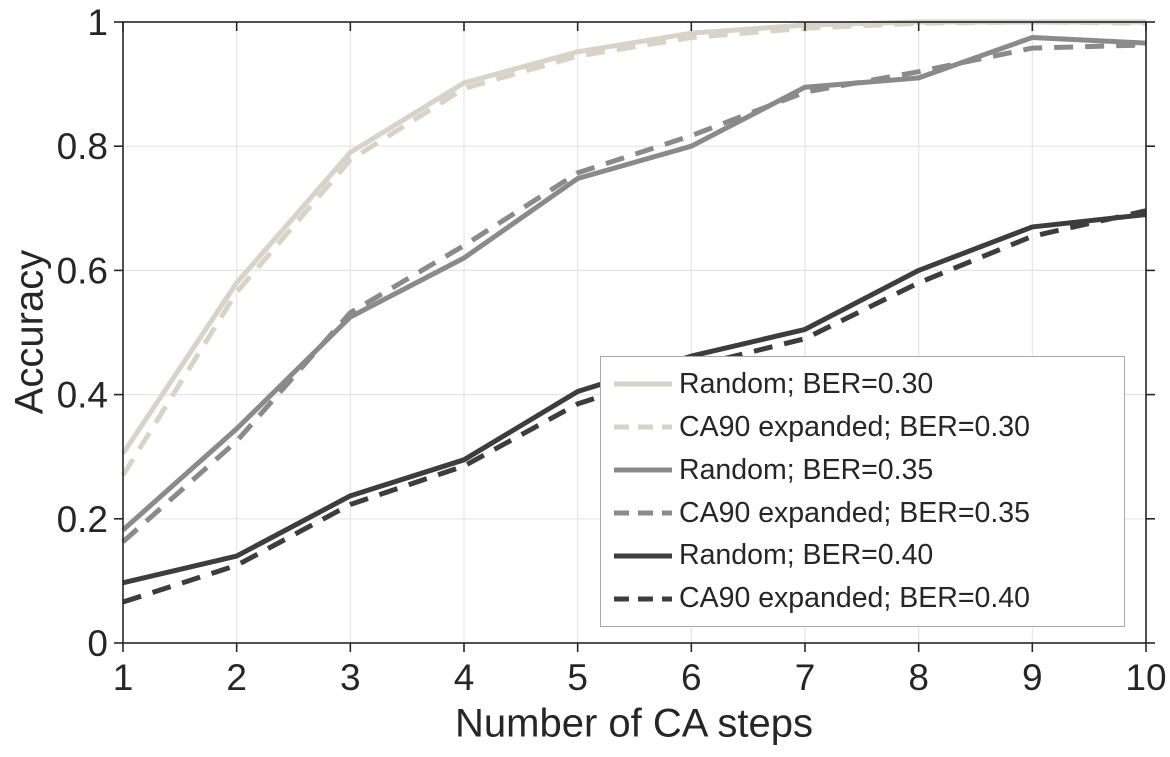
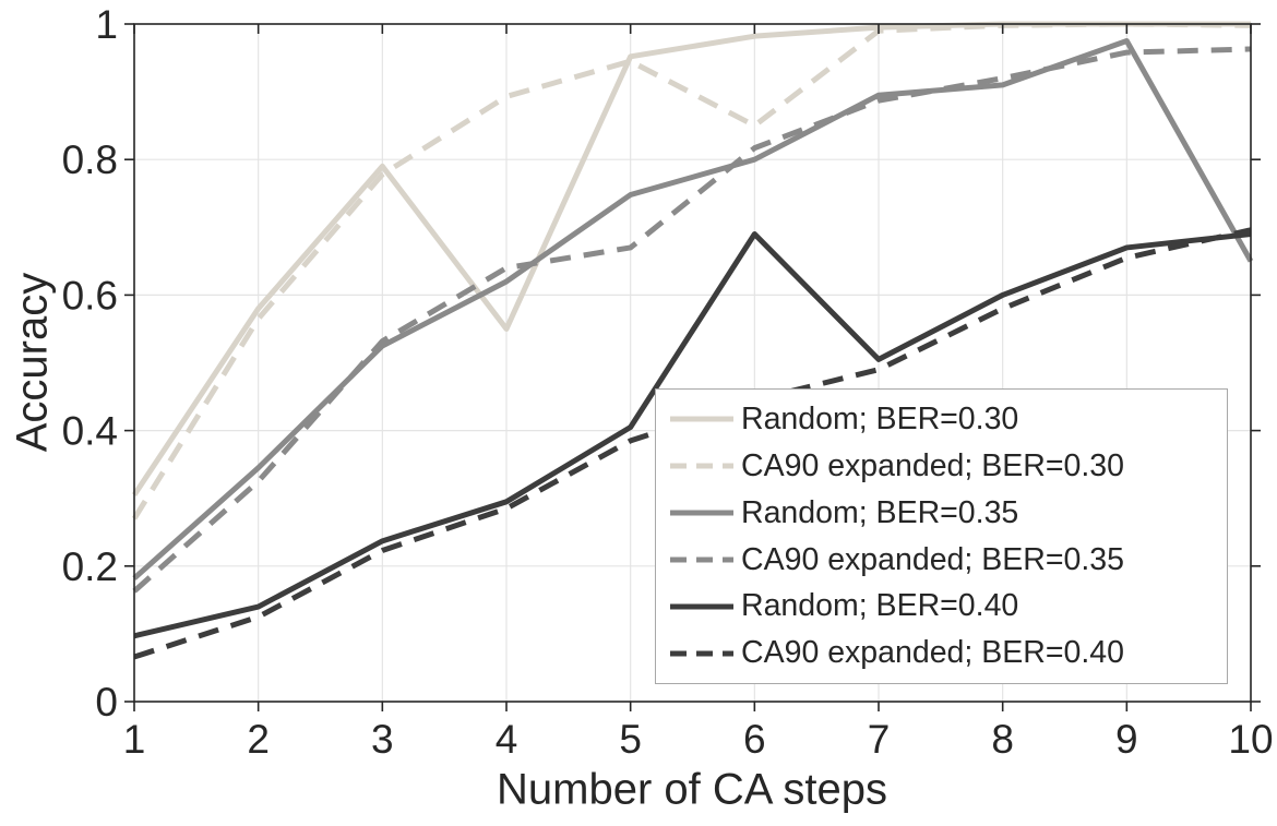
Random; BER=0.30/4: 0.90 -> 0.55
CA90 expanded; BER=0.35/5: 0.76 -> 0.67
CA90 expanded; BER=0.30/6: 0.97 -> 0.85
Random; BER=0.40/6: 0.46 -> 0.69
Random; BER=0.35/10: 0.97 -> 0.65
